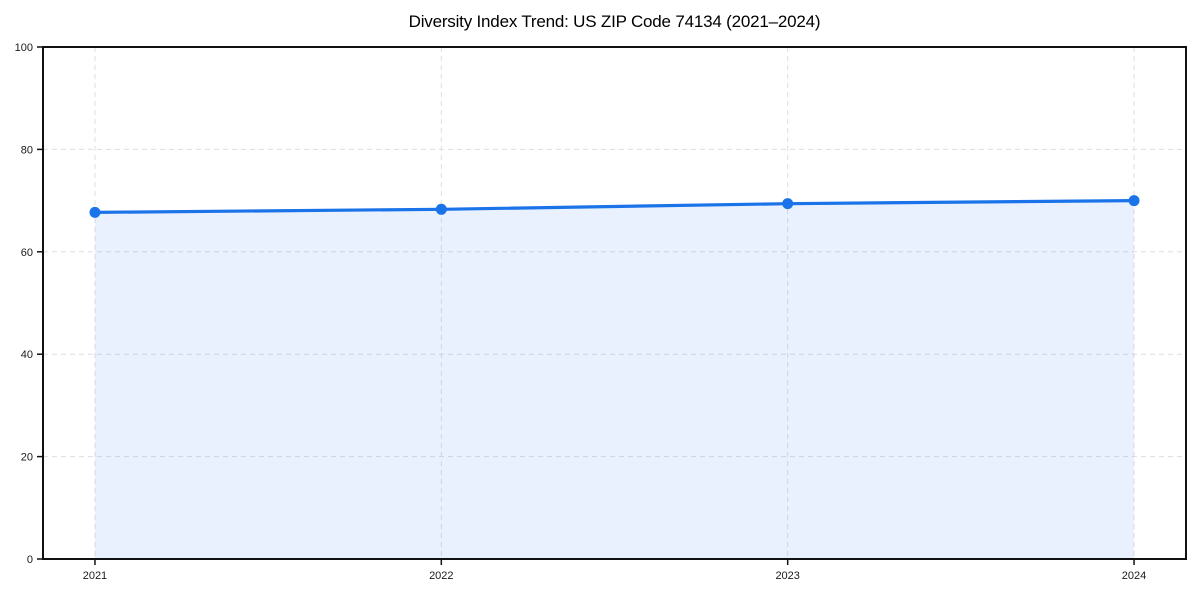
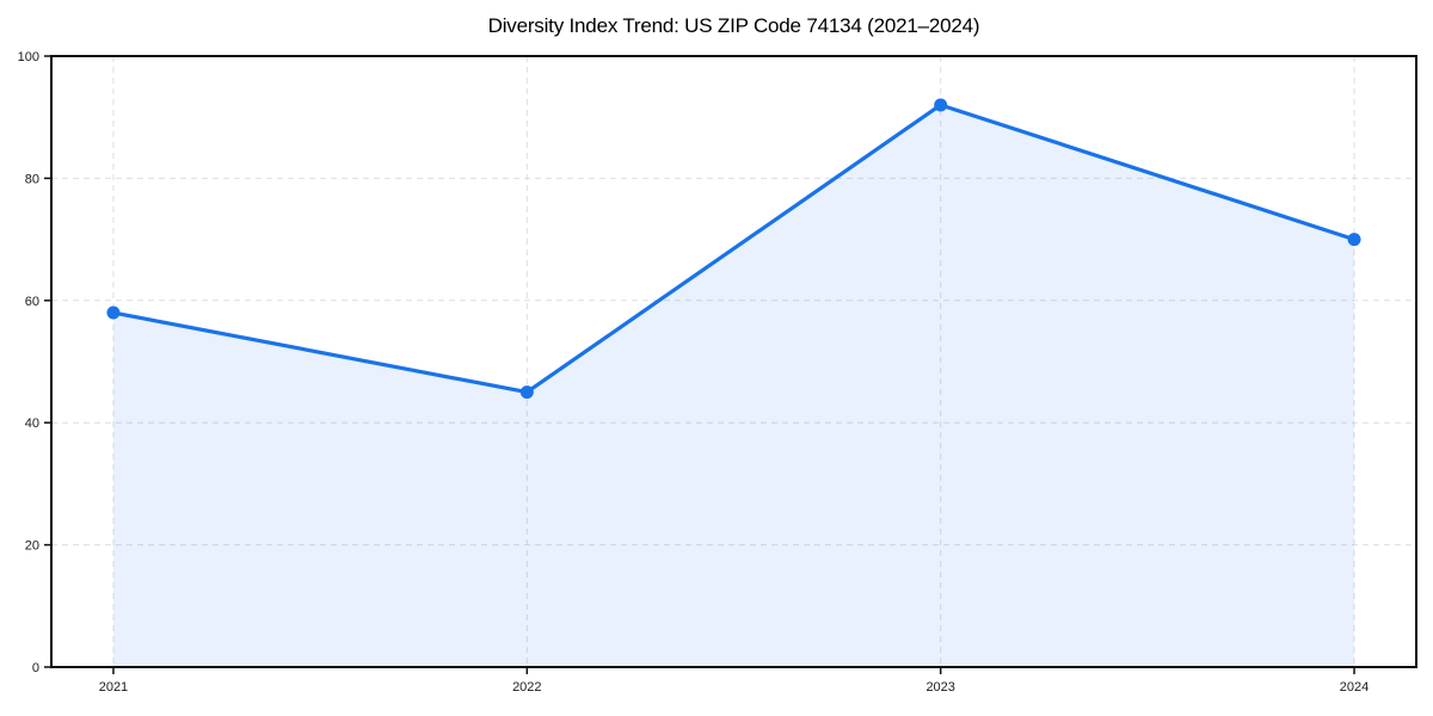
2021: 68 -> 58
2022: 68 -> 45
2023: 69 -> 92
